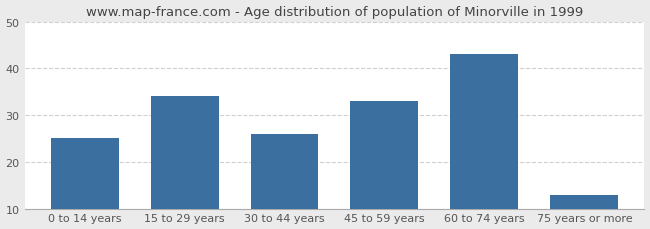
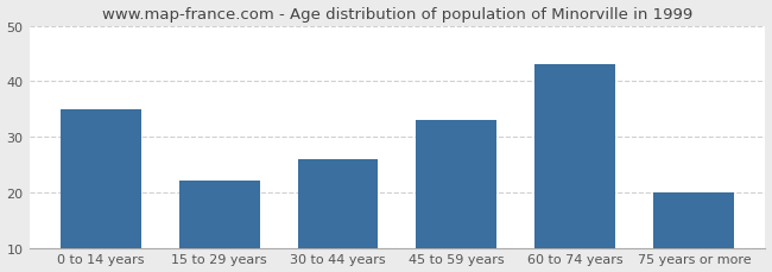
0 to 14 years: 25 -> 35
15 to 29 years: 34 -> 22
75 years or more: 13 -> 20
